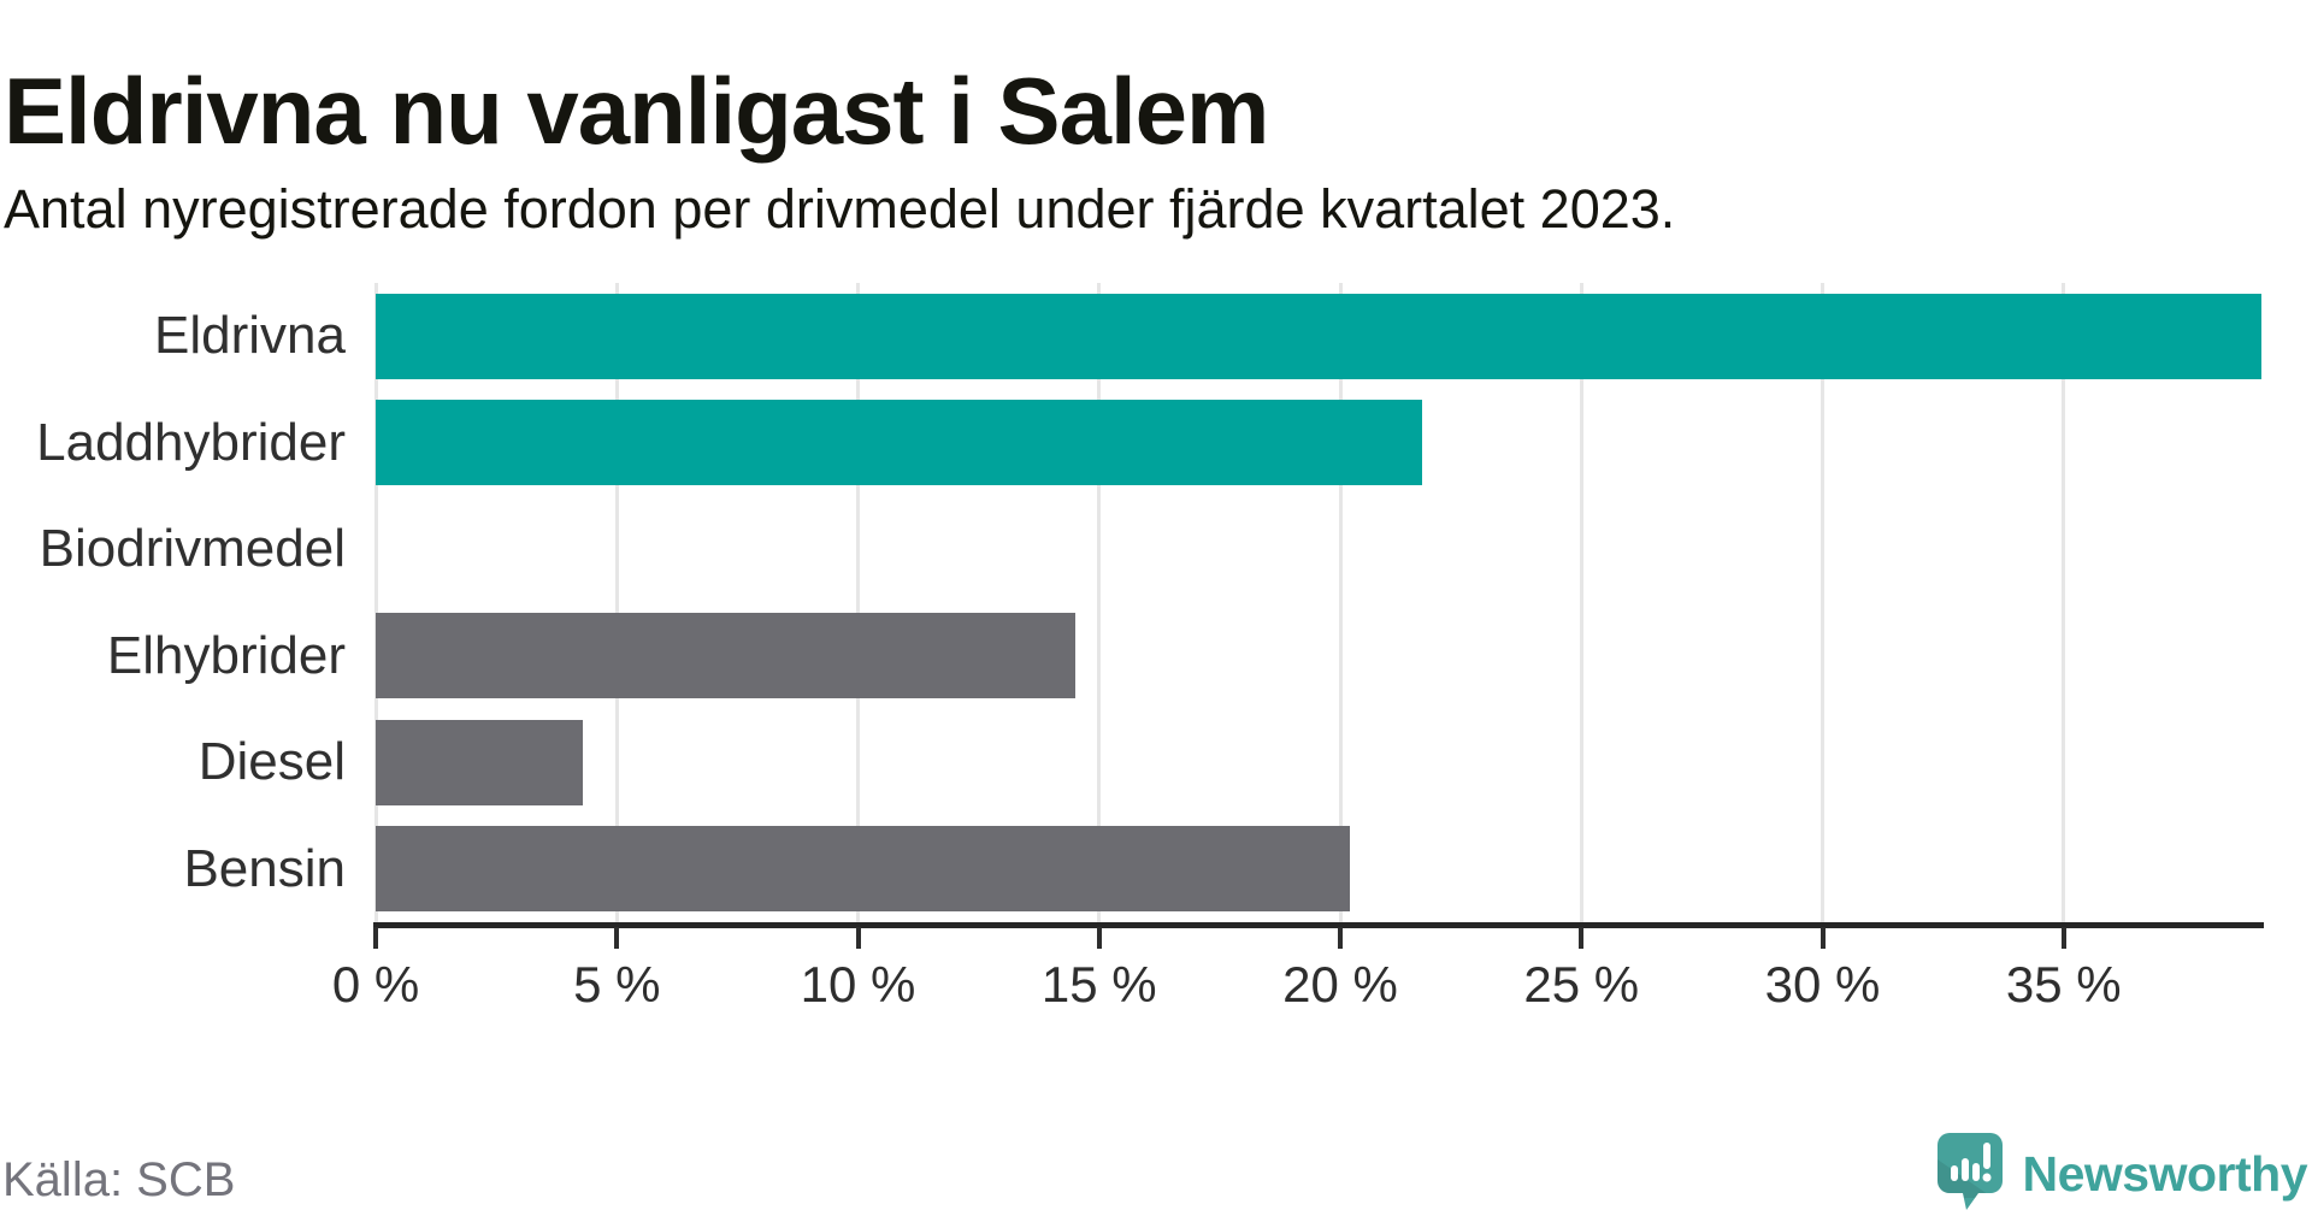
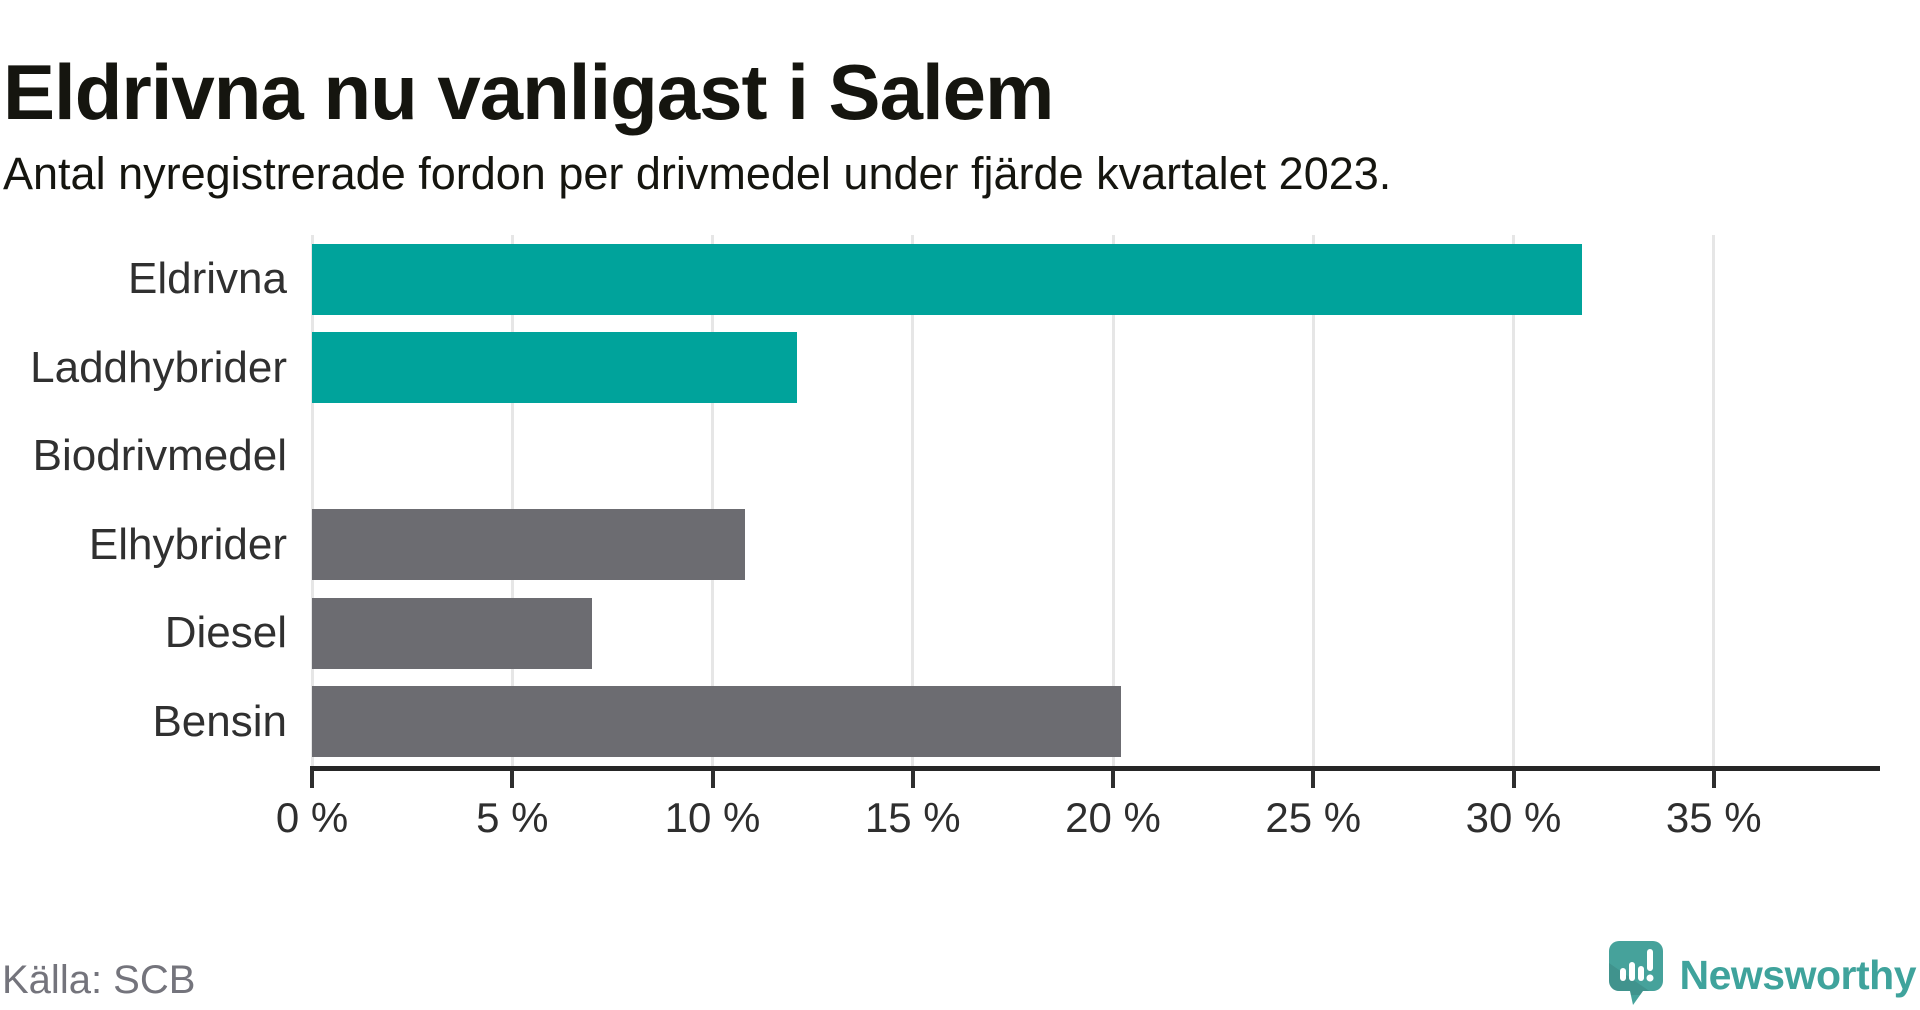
Eldrivna: 39.1% -> 31.7%
Laddhybrider: 21.7% -> 12.1%
Elhybrider: 14.5% -> 10.8%
Diesel: 4.3% -> 7.0%
